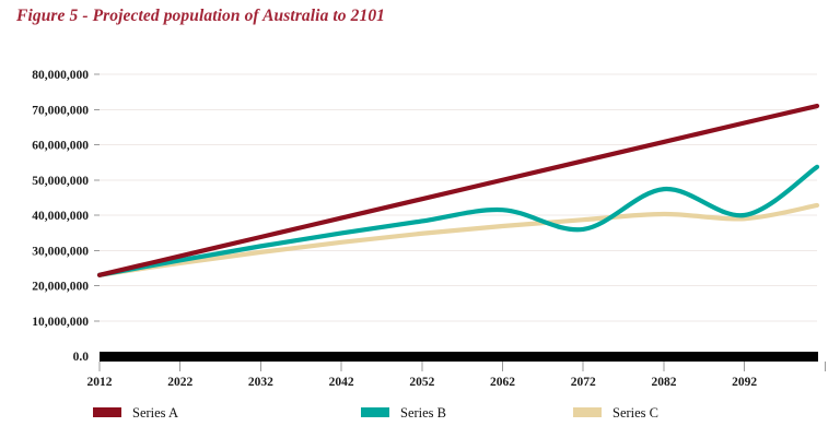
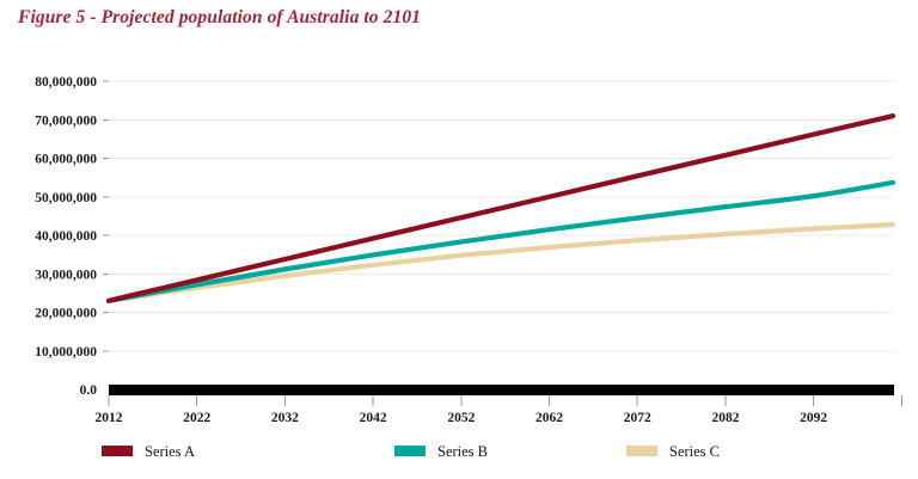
Series B/2072: 36000000 -> 44000000
Series B/2092: 40000000 -> 50000000
Series C/2092: 39000000 -> 42000000
